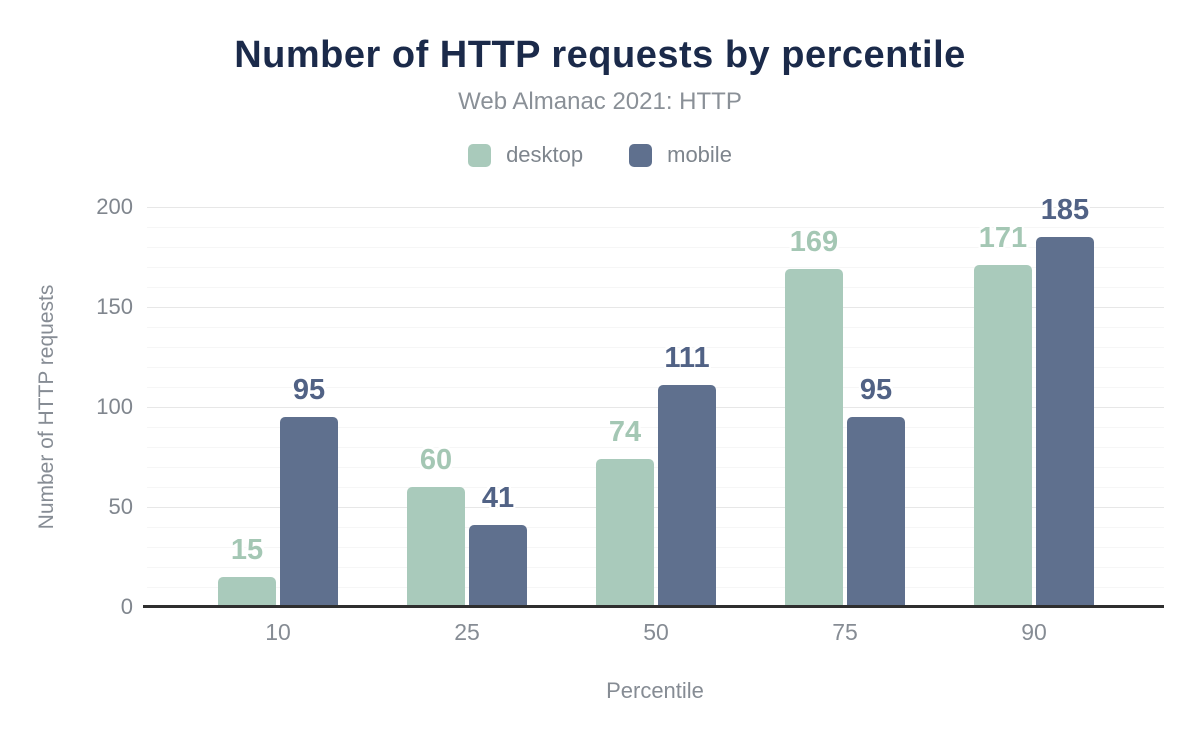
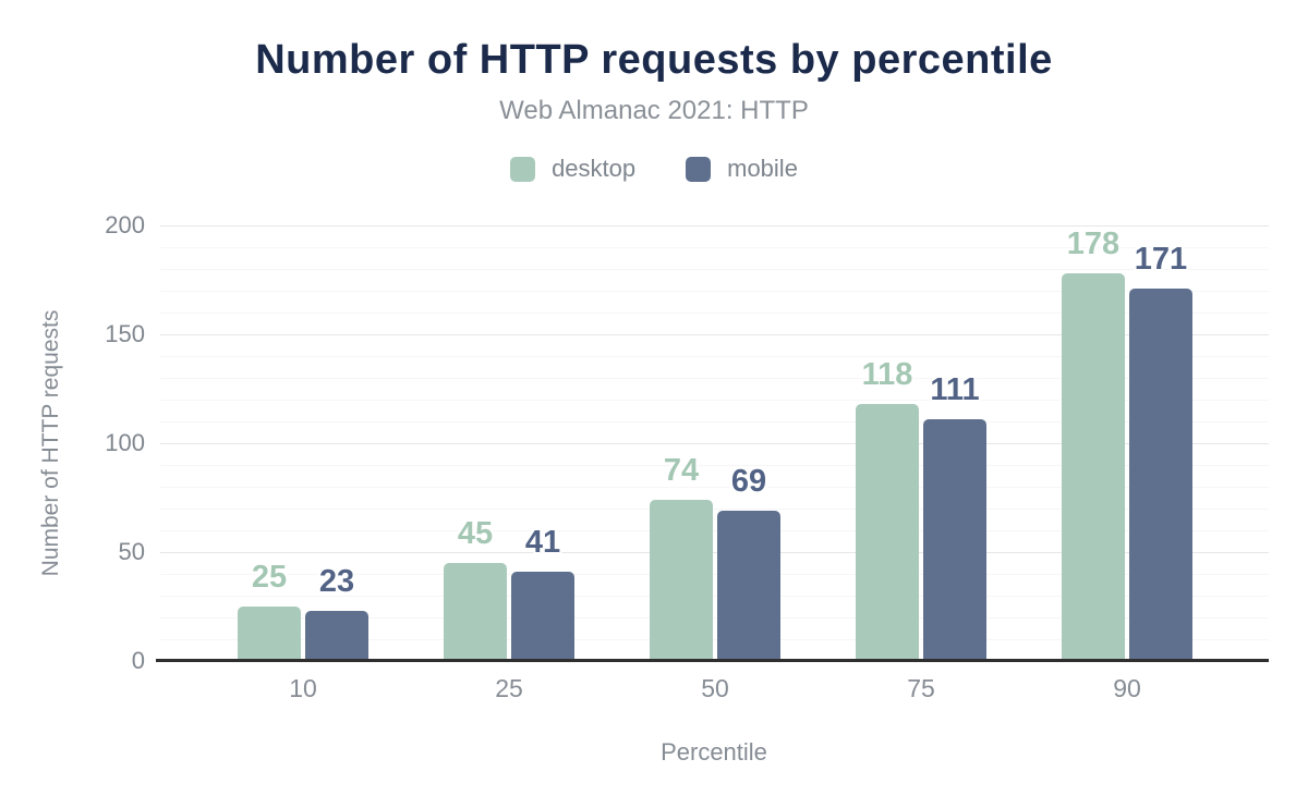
desktop/10: 15 -> 25
mobile/10: 95 -> 23
desktop/25: 60 -> 45
mobile/50: 111 -> 69
desktop/75: 169 -> 118
mobile/75: 95 -> 111
desktop/90: 171 -> 178
mobile/90: 185 -> 171
